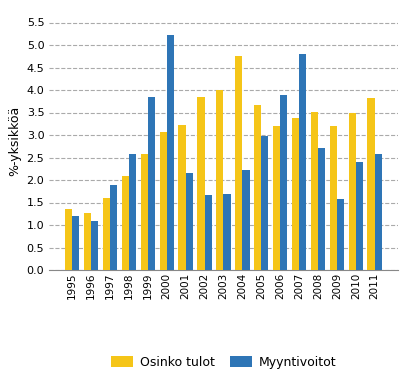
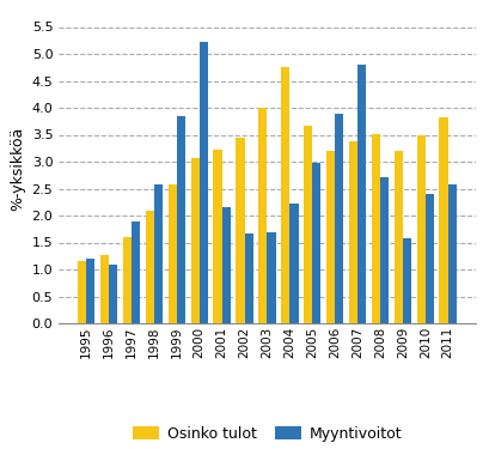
Osinko tulot/1995: 1.35 -> 1.15
Osinko tulot/2002: 3.85 -> 3.45
